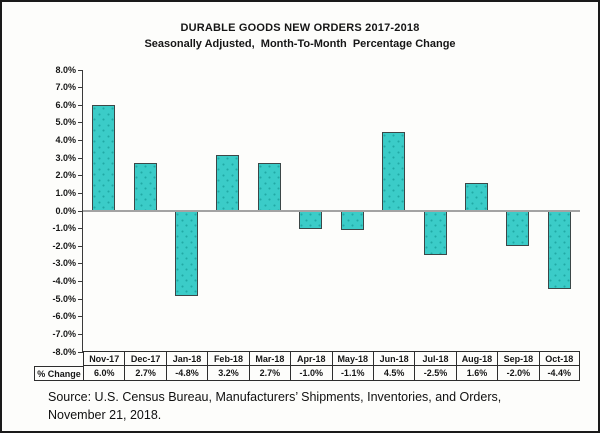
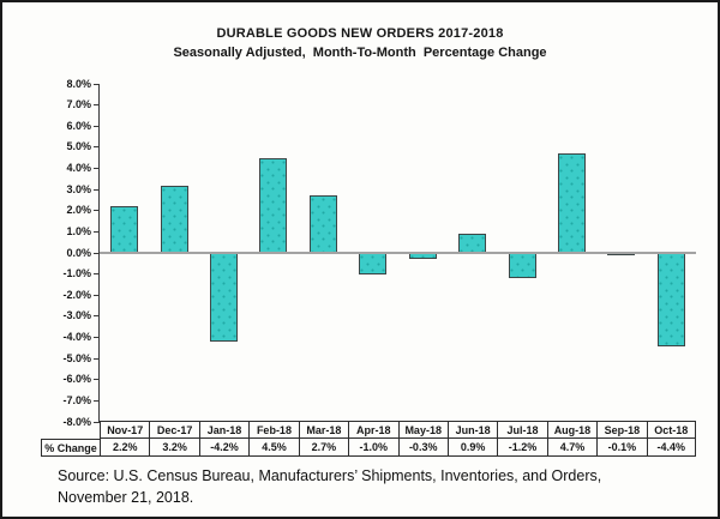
Nov-17: 6.0% -> 2.2%
Dec-17: 2.7% -> 3.2%
Jan-18: -4.8% -> -4.2%
Feb-18: 3.2% -> 4.5%
May-18: -1.1% -> -0.3%
Jun-18: 4.5% -> 0.9%
Jul-18: -2.5% -> -1.2%
Aug-18: 1.6% -> 4.7%
Sep-18: -2.0% -> -0.1%
